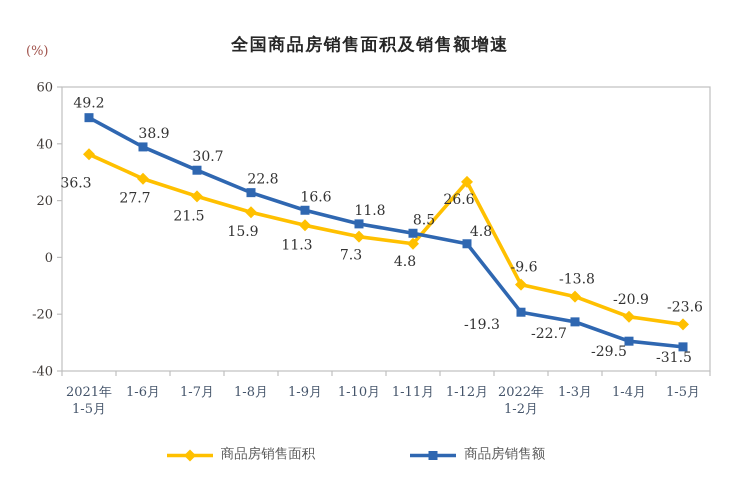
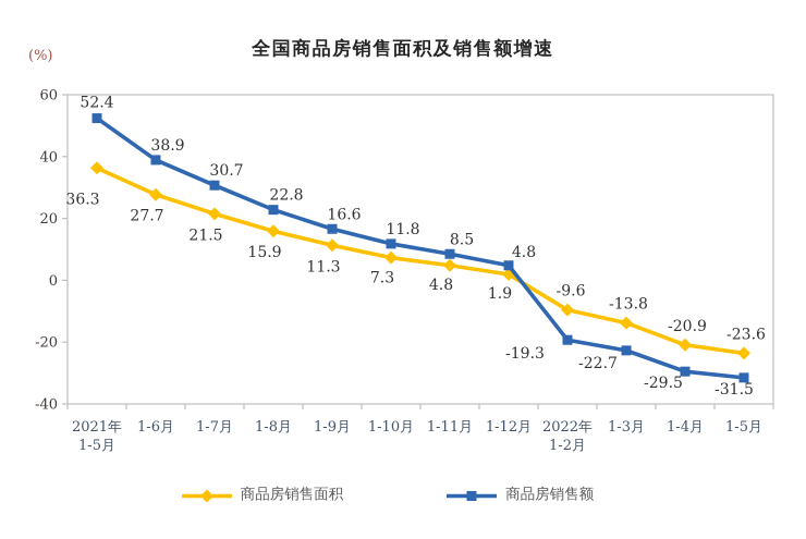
商品房销售额/2021年 1-5月: 49.2 -> 52.4
商品房销售面积/1-12月: 26.6 -> 1.9
